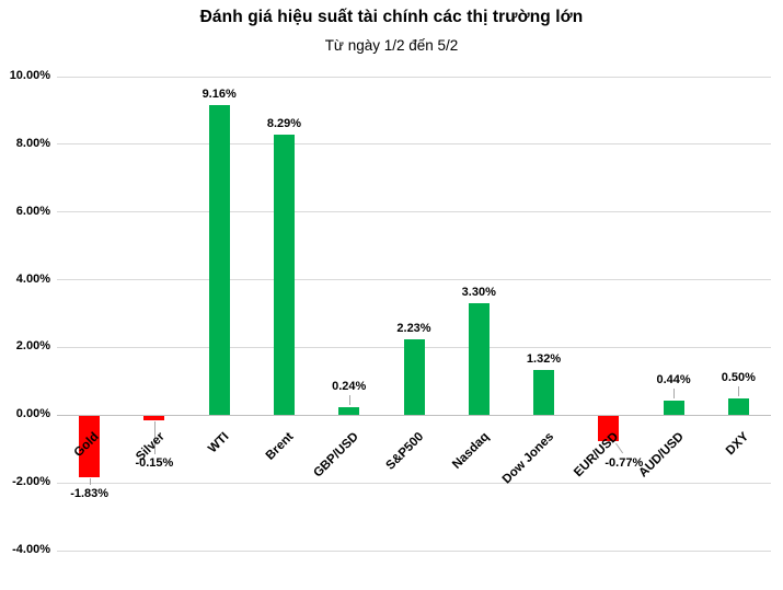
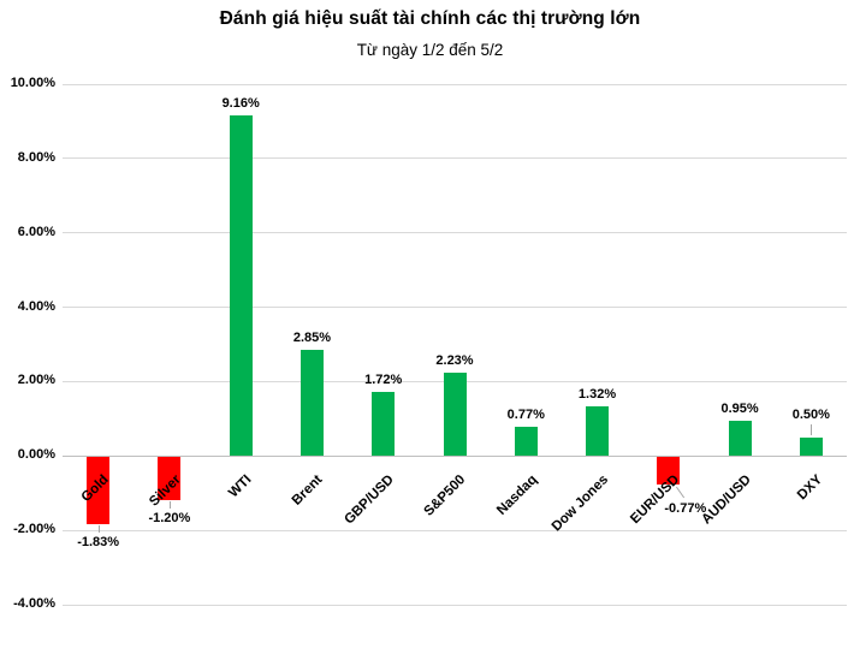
Silver: -0.15% -> -1.20%
Brent: 8.29% -> 2.85%
GBP/USD: 0.24% -> 1.72%
Nasdaq: 3.30% -> 0.77%
AUD/USD: 0.44% -> 0.95%
